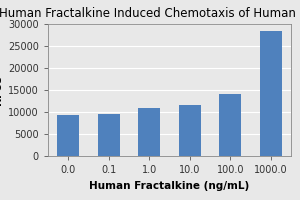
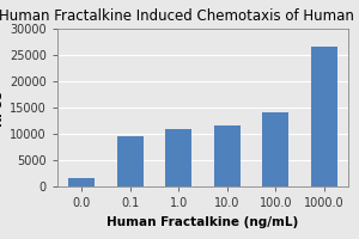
0.0: 9300 -> 1500
1000.0: 28300 -> 26500
